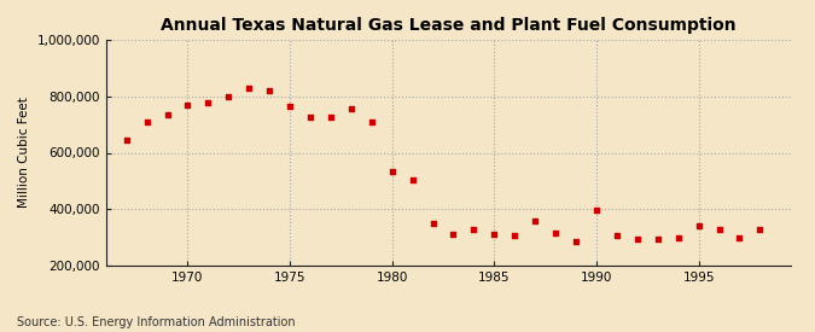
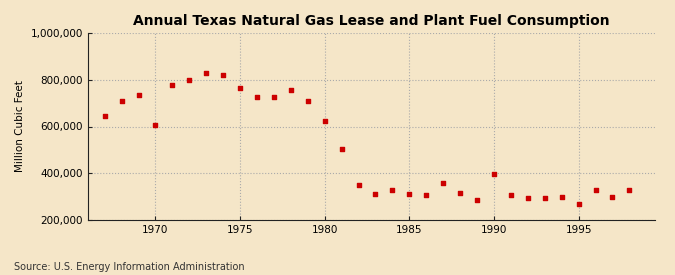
1970: 770,000 -> 605,000
1980: 535,000 -> 625,000
1995: 340,000 -> 270,000
